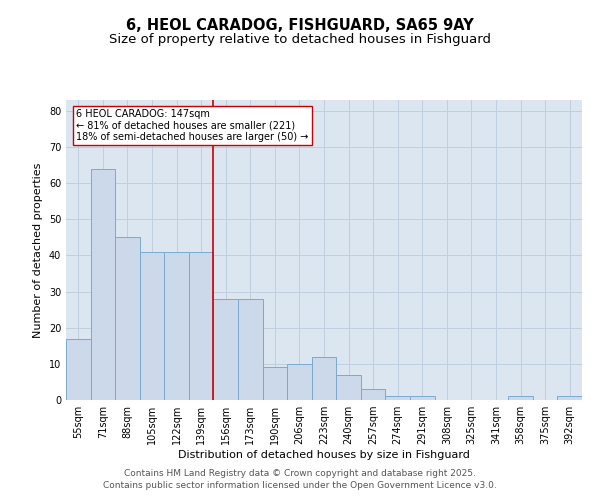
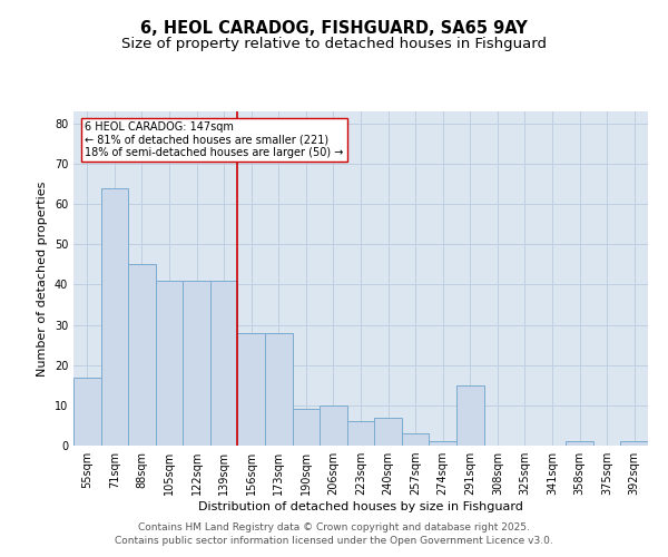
223sqm: 12 -> 6
291sqm: 1 -> 15
